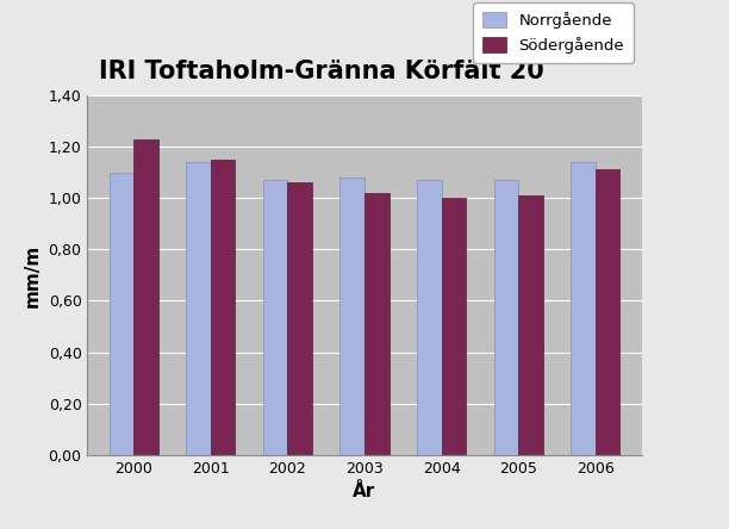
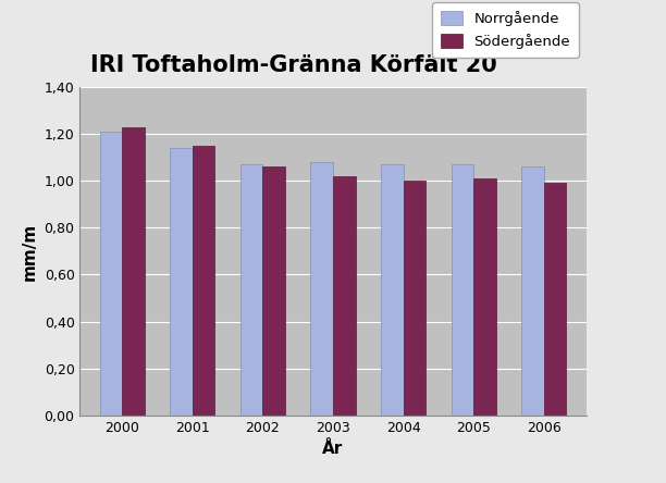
Norrgående/2000: 1,10 -> 1,21
Norrgående/2006: 1,14 -> 1,06
Södergående/2006: 1,11 -> 0,99
